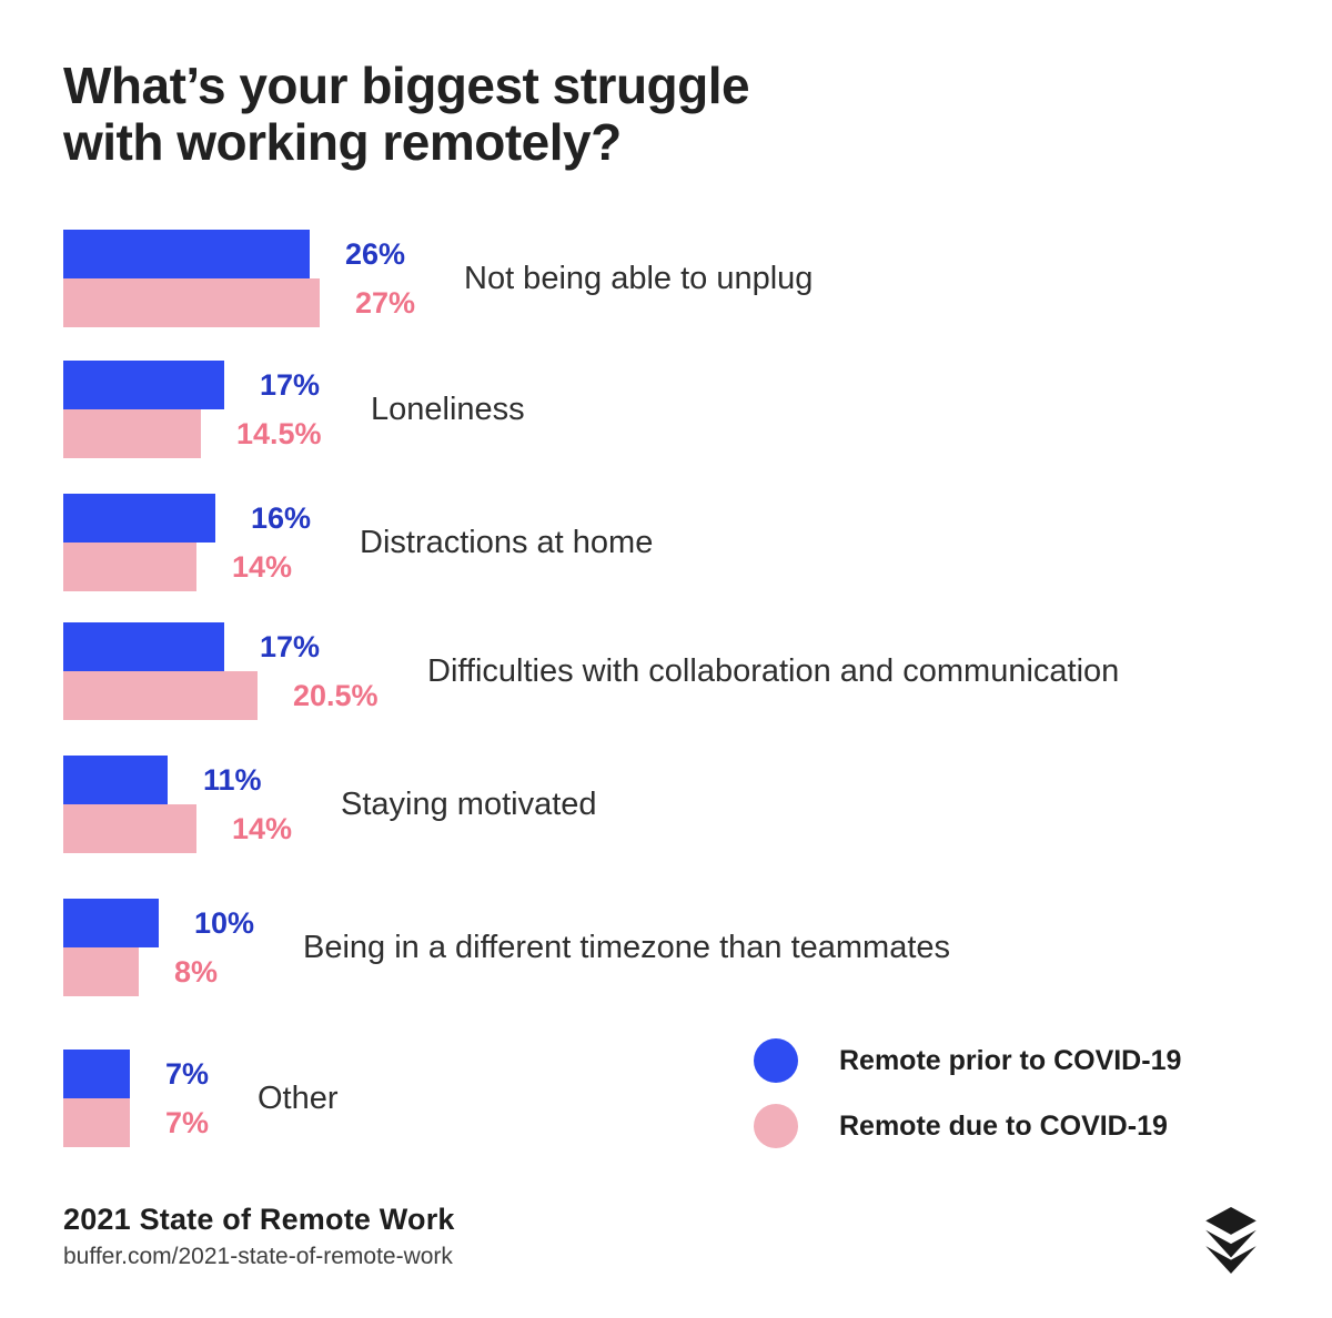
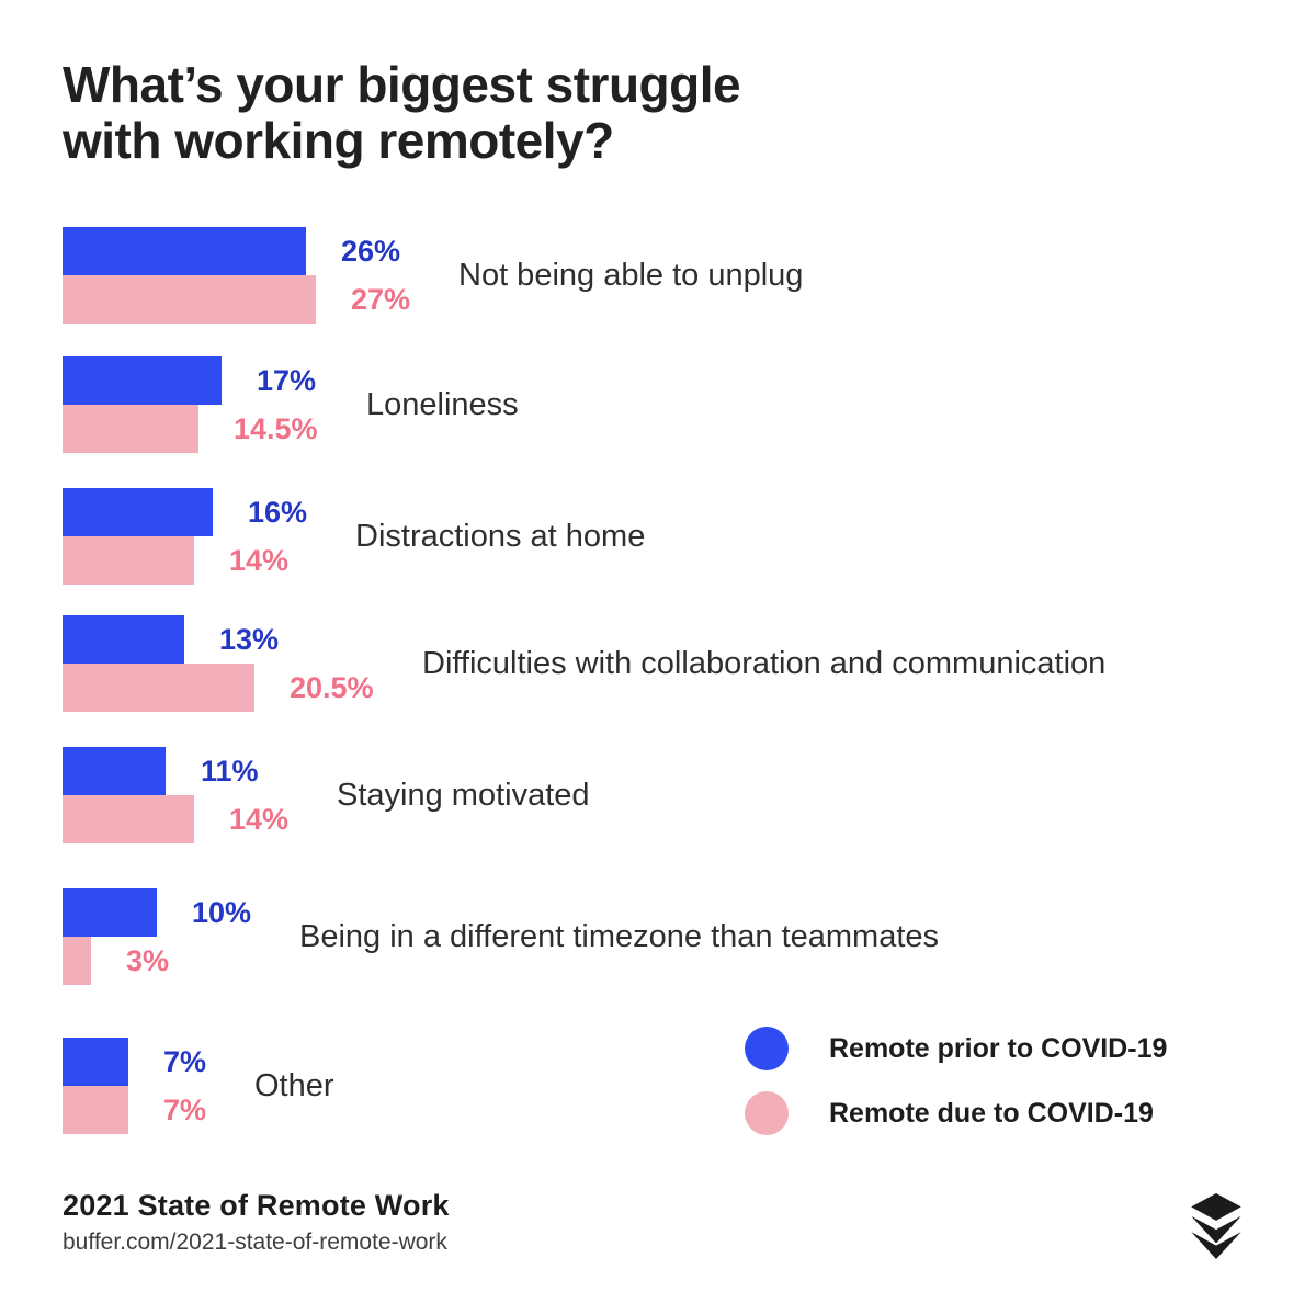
Remote prior to COVID-19/Difficulties with collaboration and communication: 17% -> 13%
Remote due to COVID-19/Being in a different timezone than teammates: 8% -> 3%
